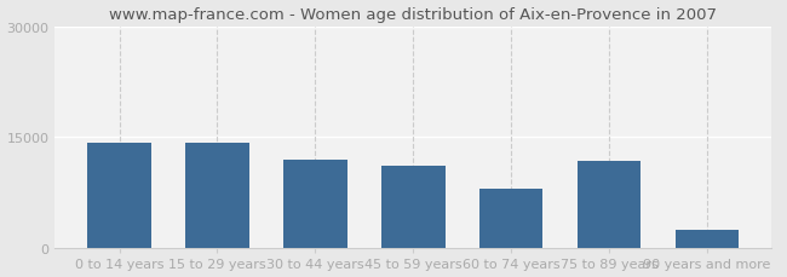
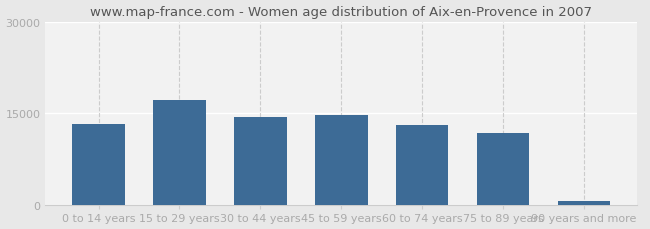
0 to 14 years: 14200 -> 13200
15 to 29 years: 14200 -> 17100
30 to 44 years: 12000 -> 14400
45 to 59 years: 11200 -> 14700
60 to 74 years: 8000 -> 13100
90 years and more: 2400 -> 600
